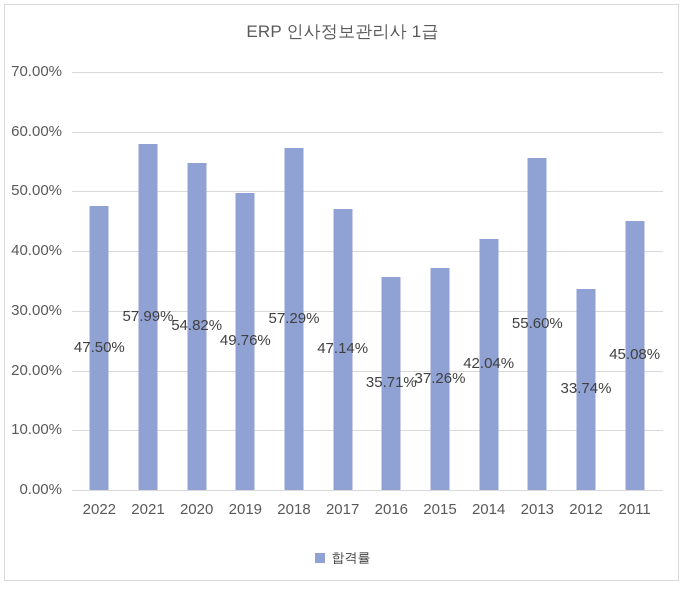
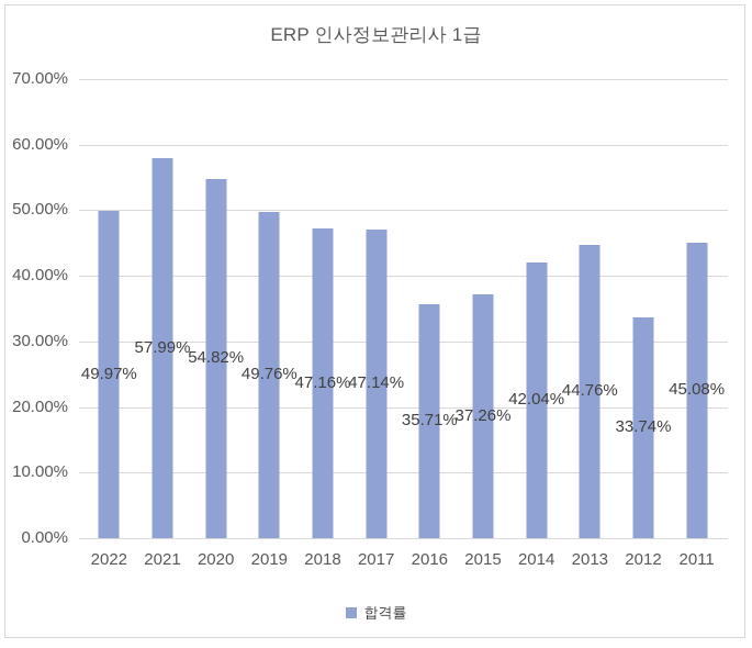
2022: 47.50% -> 49.97%
2018: 57.29% -> 47.16%
2013: 55.60% -> 44.76%
